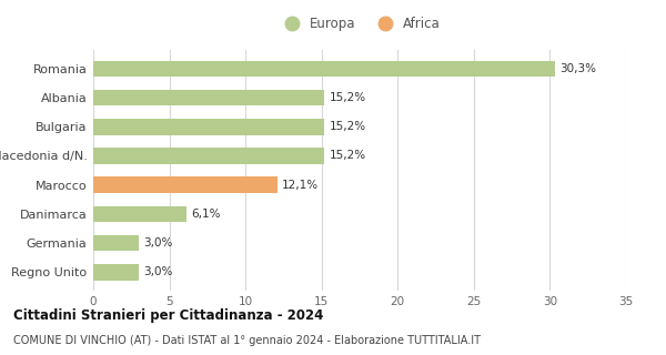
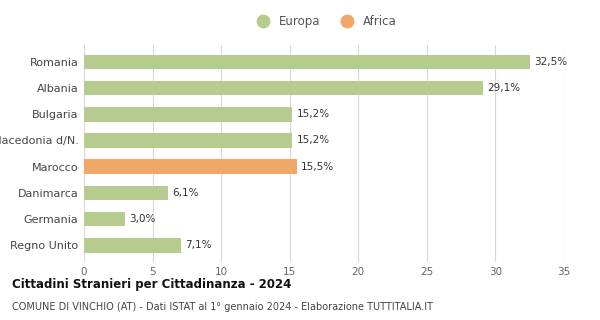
Romania: 30,3% -> 32,5%
Albania: 15,2% -> 29,1%
Marocco: 12,1% -> 15,5%
Regno Unito: 3,0% -> 7,1%
